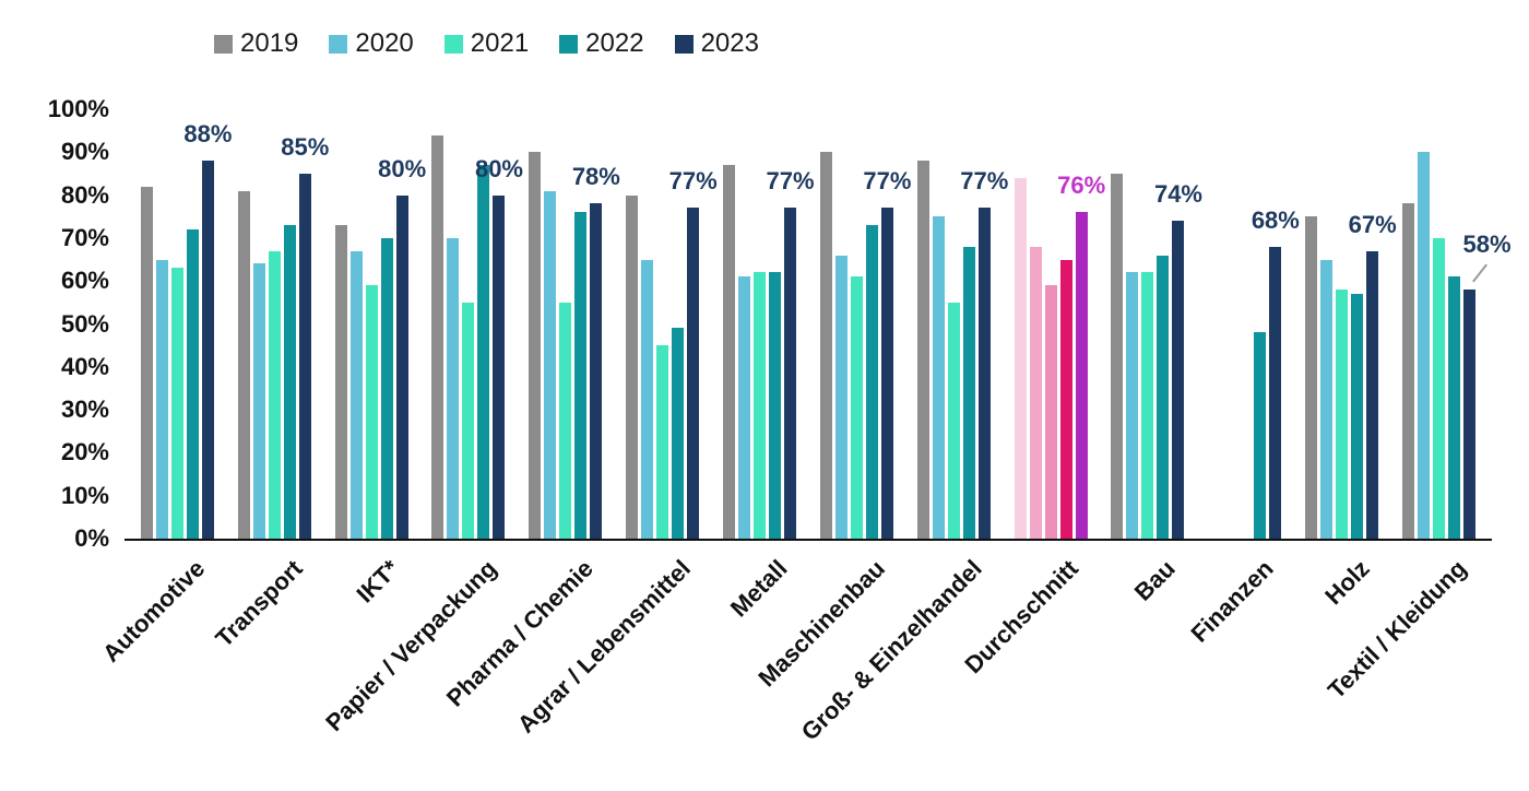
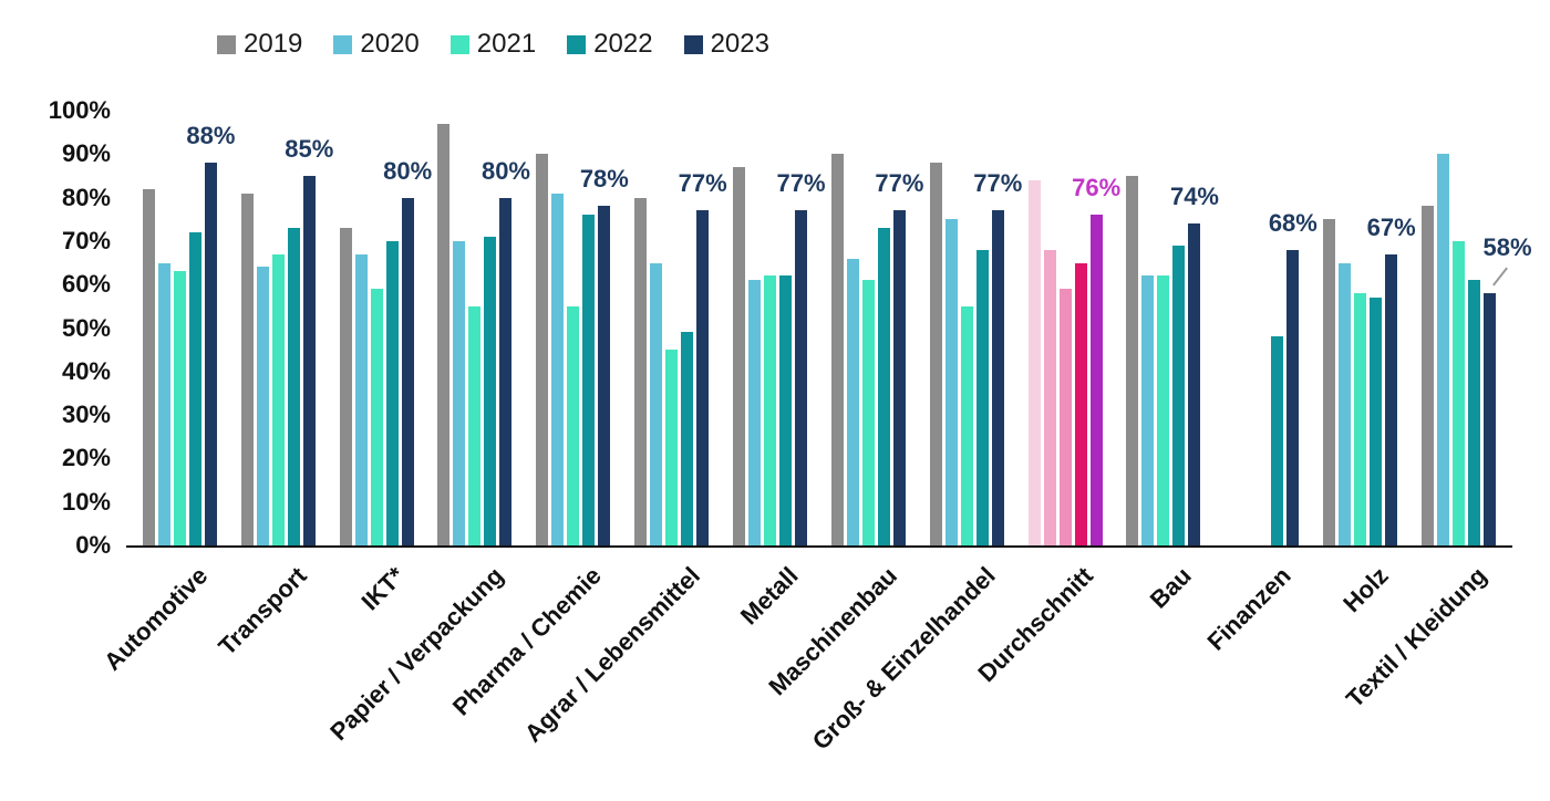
2019/Papier / Verpackung: 94% -> 97%
2022/Papier / Verpackung: 87% -> 71%
2022/Bau: 66% -> 69%
